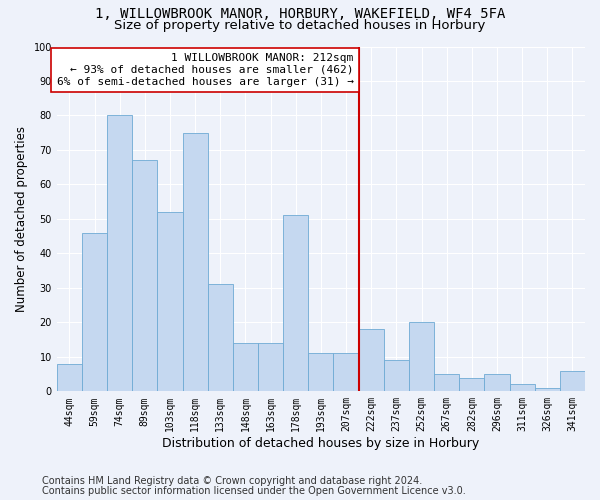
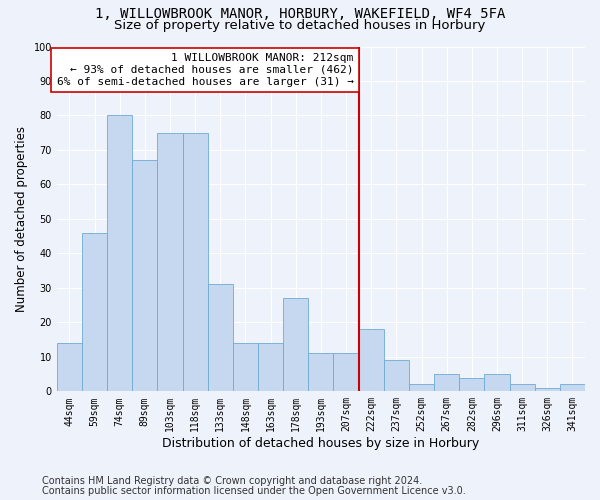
44sqm: 8 -> 14
103sqm: 52 -> 75
178sqm: 51 -> 27
252sqm: 20 -> 2
341sqm: 6 -> 2
